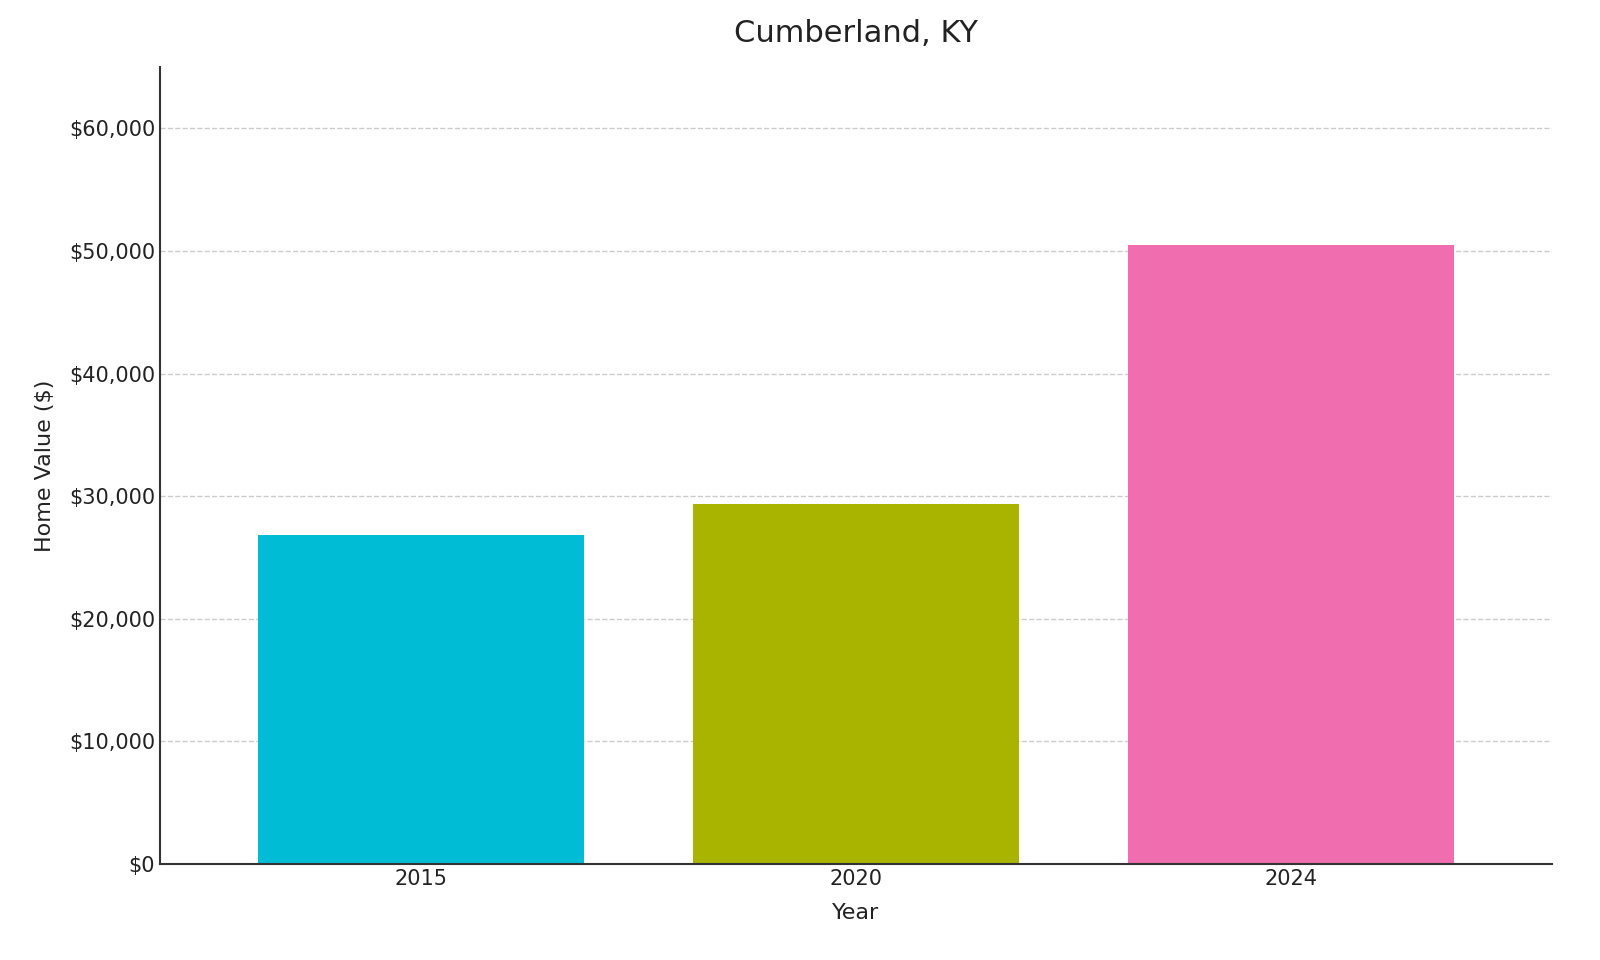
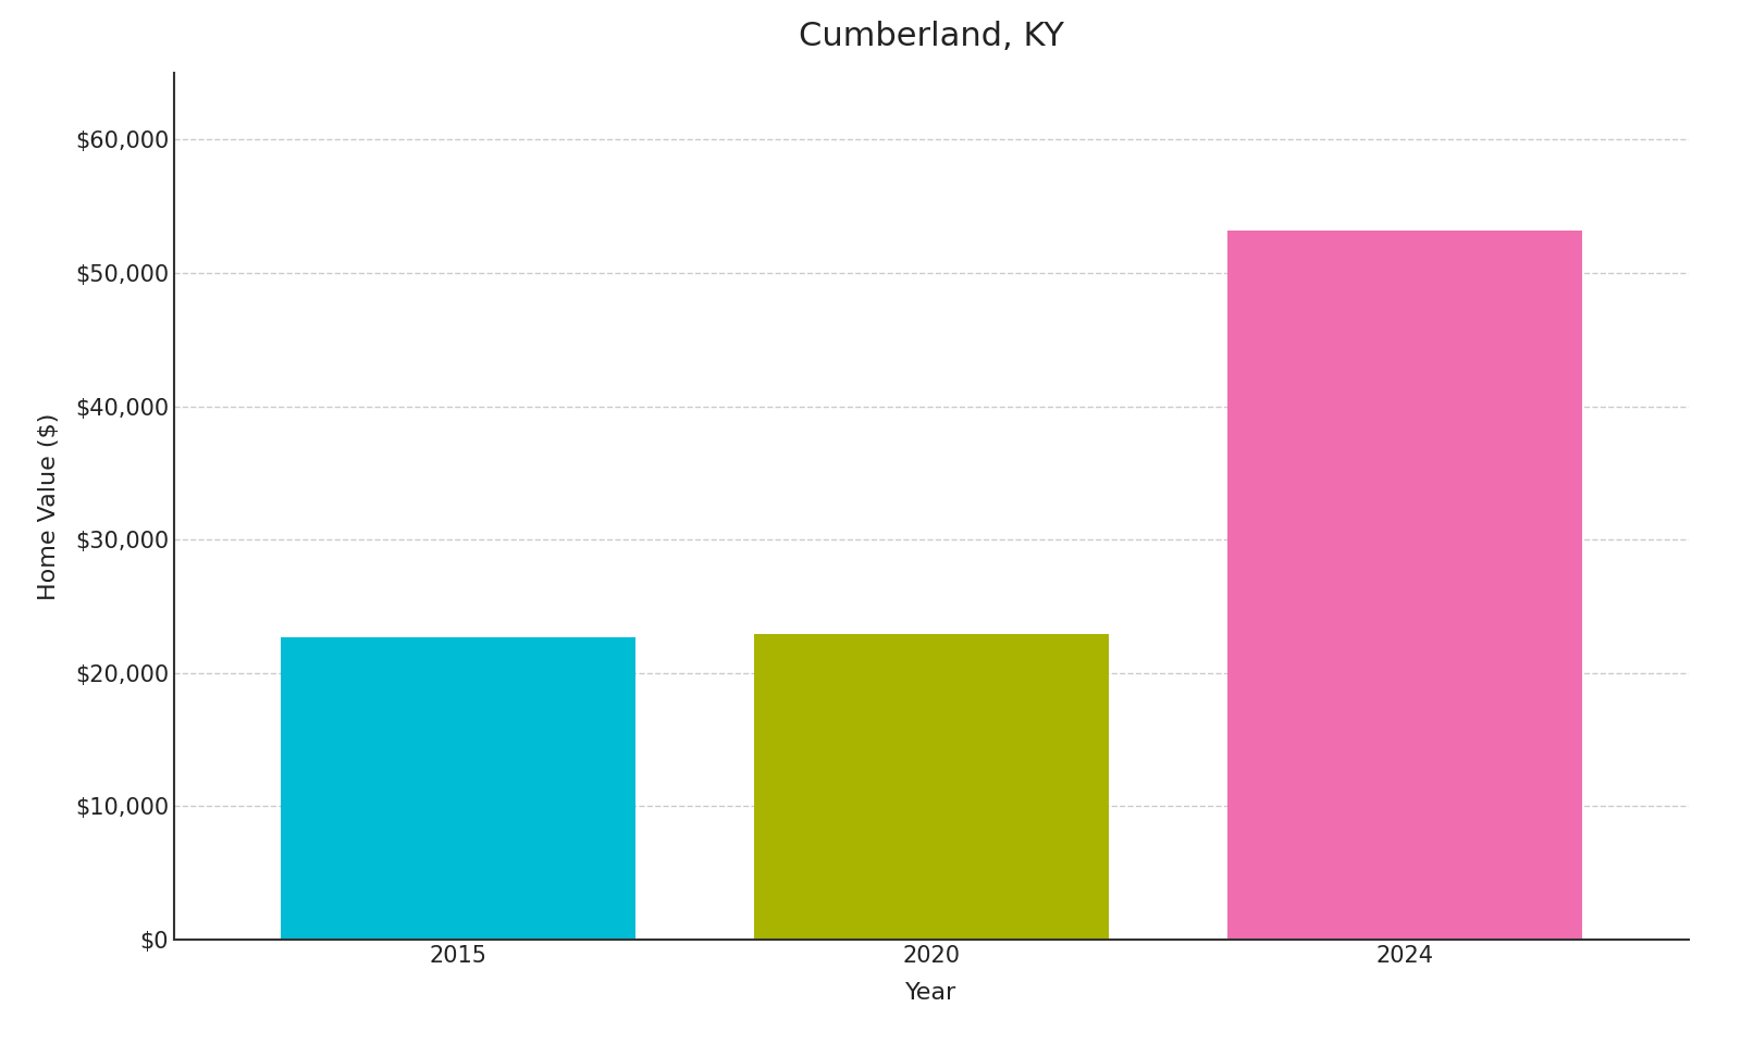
2015: $26,800 -> $22,700
2020: $29,400 -> $22,900
2024: $50,500 -> $53,200
